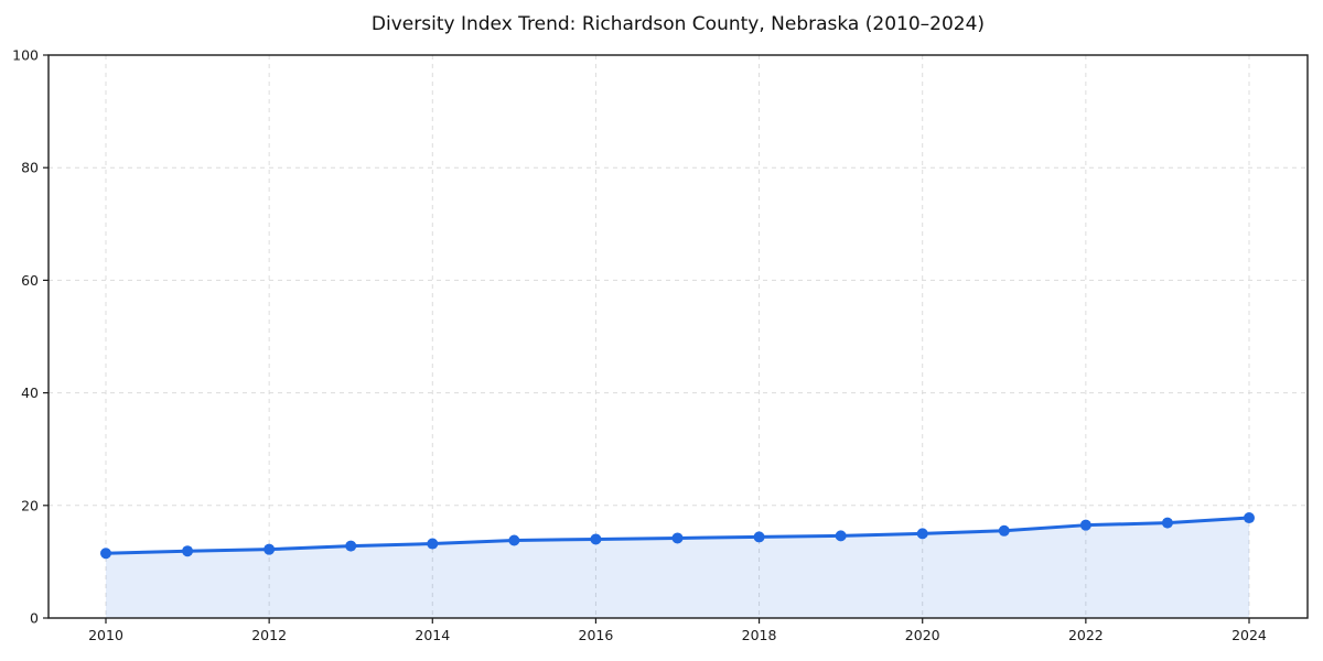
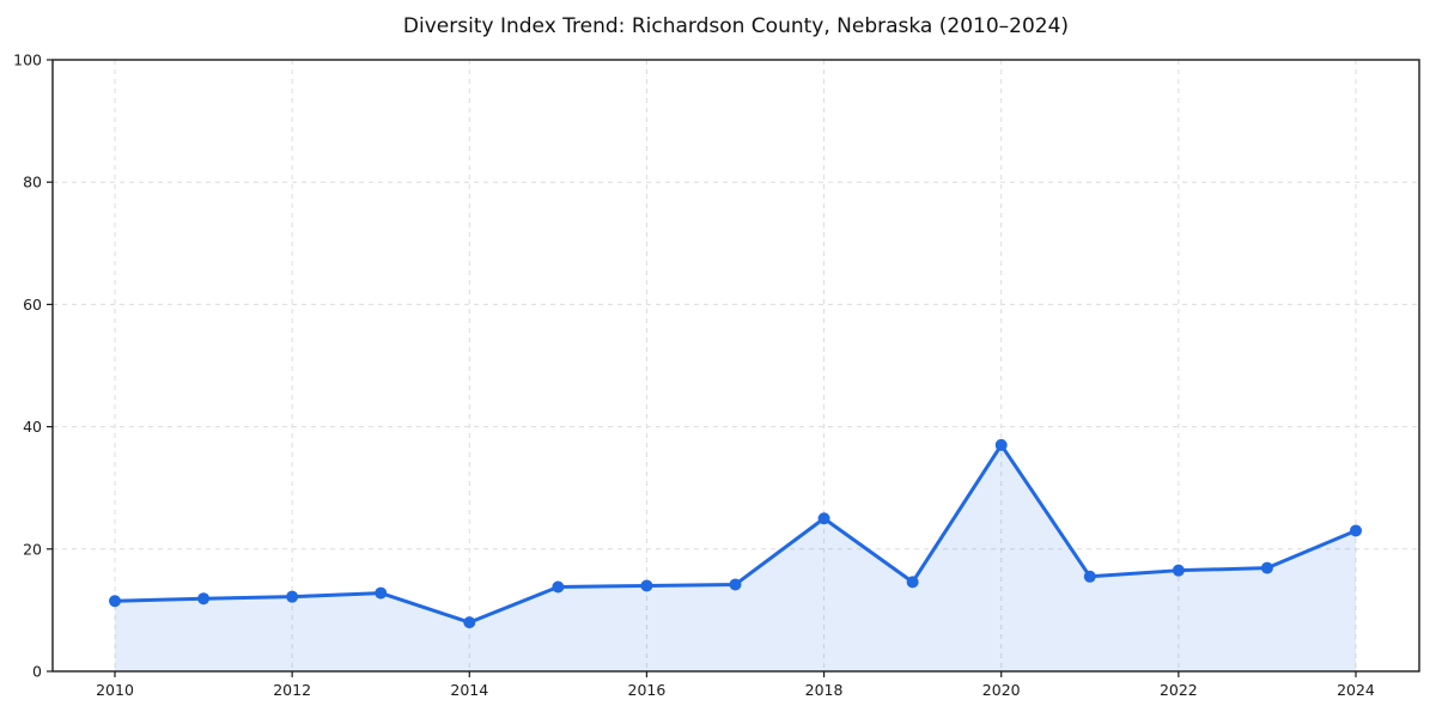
2014: 13 -> 8
2018: 14 -> 25
2020: 15 -> 37
2024: 18 -> 23
